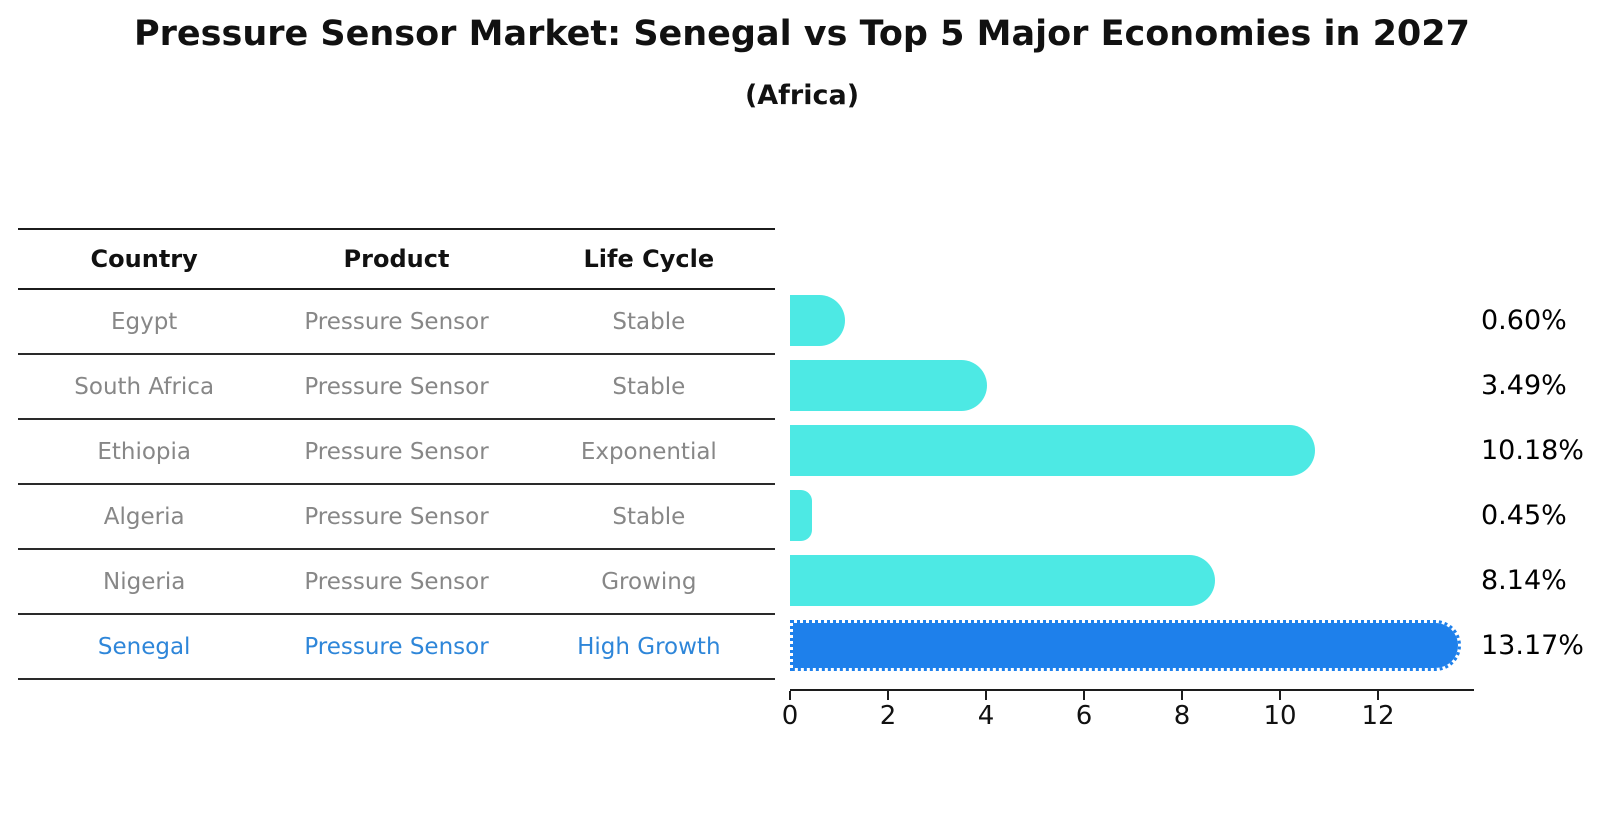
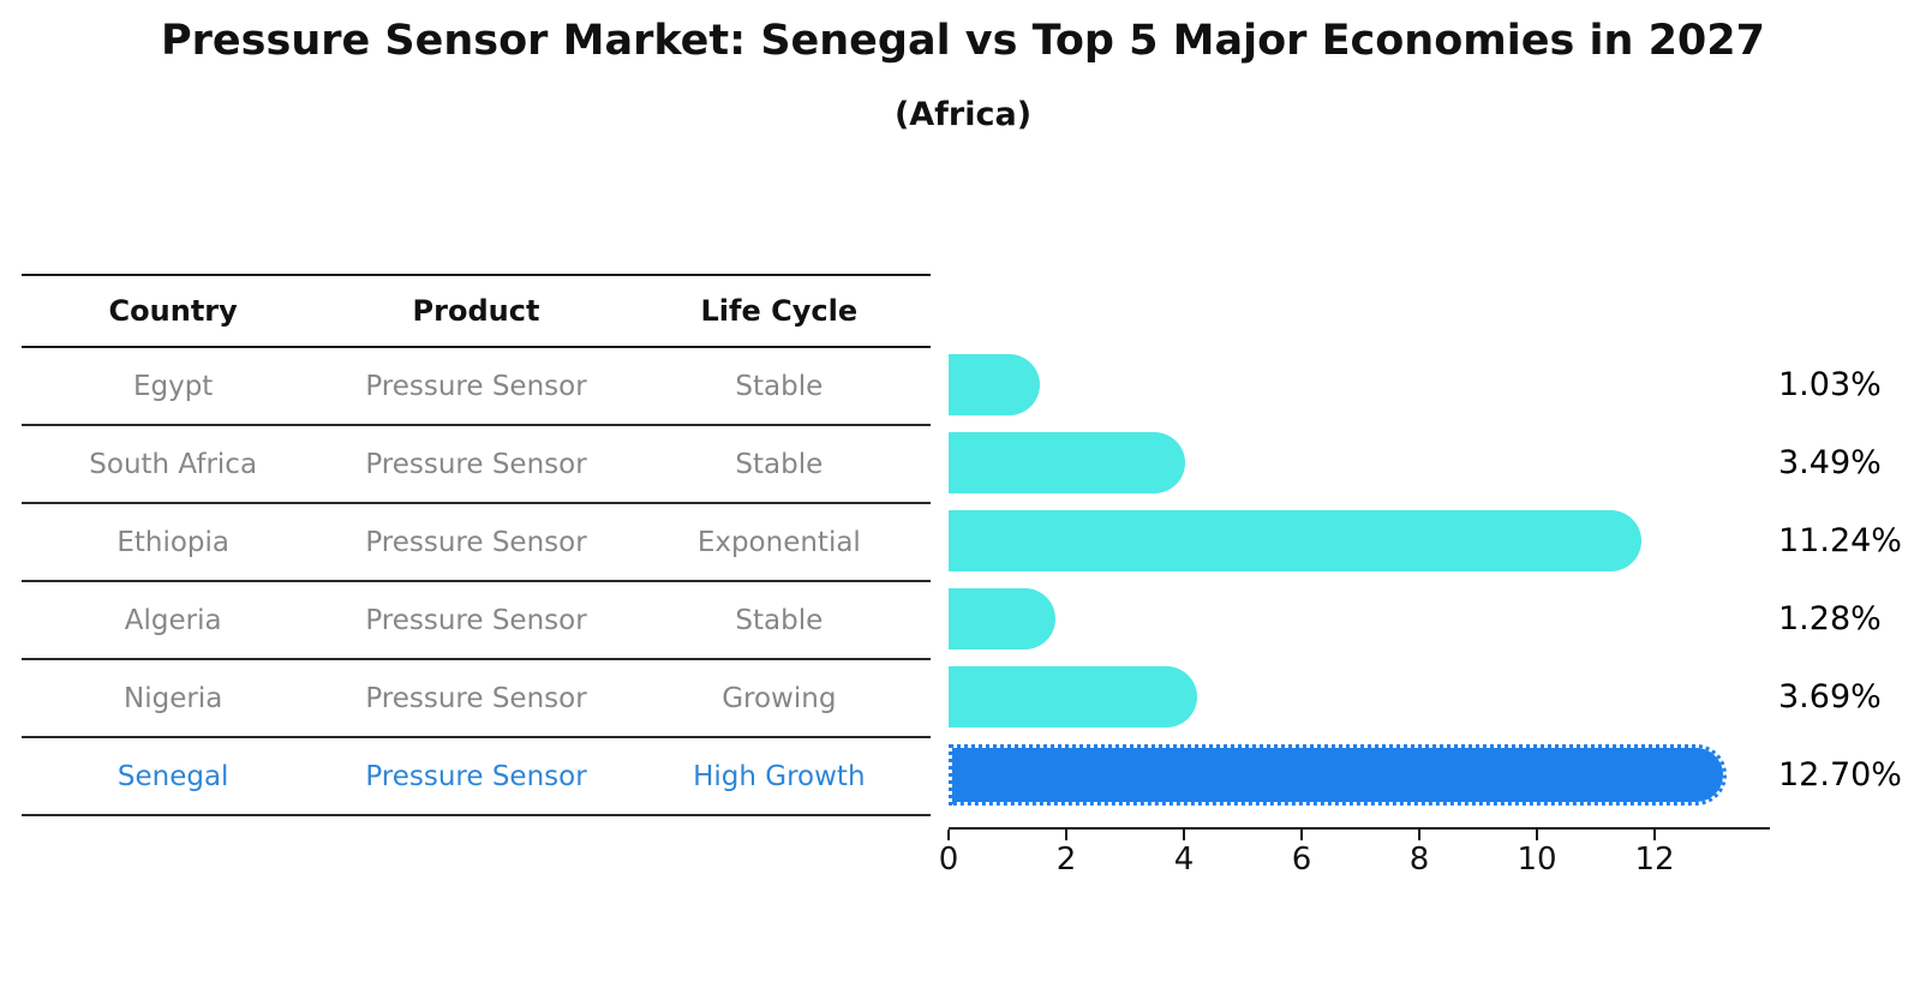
Egypt: 0.60% -> 1.03%
Ethiopia: 10.18% -> 11.24%
Algeria: 0.45% -> 1.28%
Nigeria: 8.14% -> 3.69%
Senegal: 13.17% -> 12.70%
